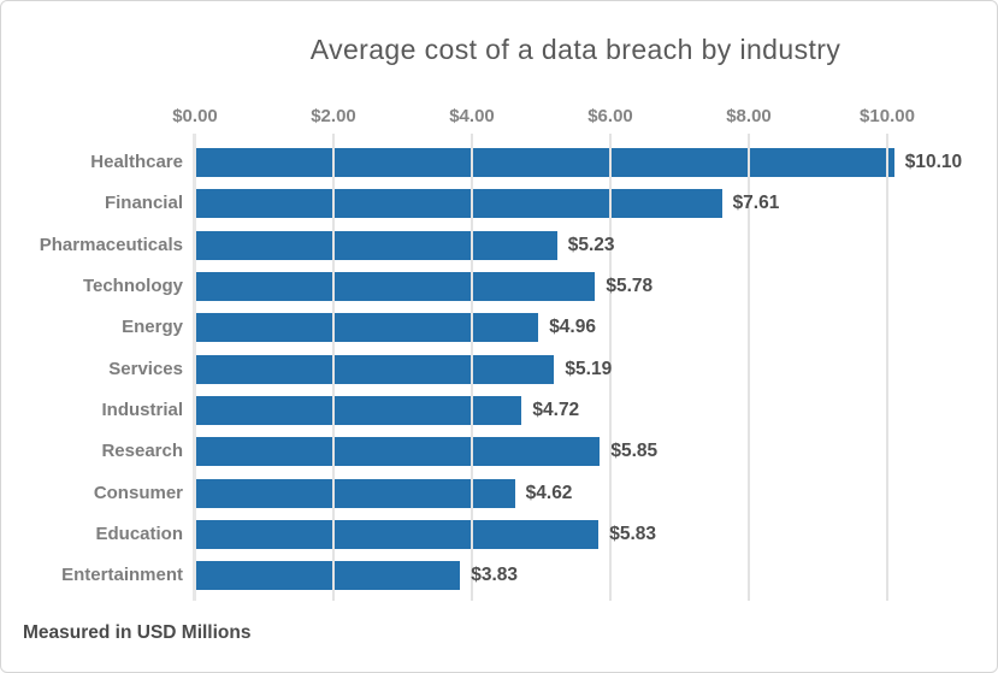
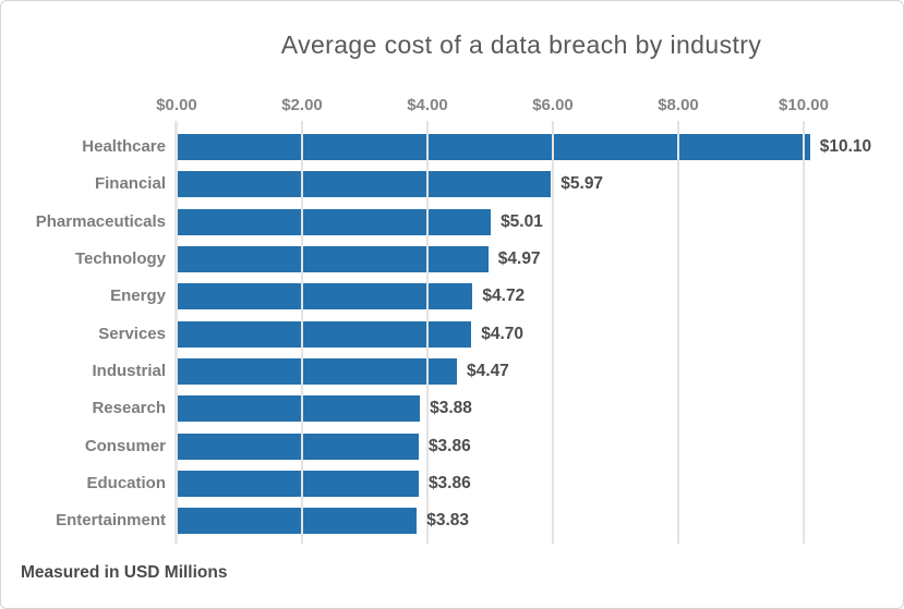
Financial: $7.61 -> $5.97
Pharmaceuticals: $5.23 -> $5.01
Technology: $5.78 -> $4.97
Energy: $4.96 -> $4.72
Services: $5.19 -> $4.70
Industrial: $4.72 -> $4.47
Research: $5.85 -> $3.88
Consumer: $4.62 -> $3.86
Education: $5.83 -> $3.86
